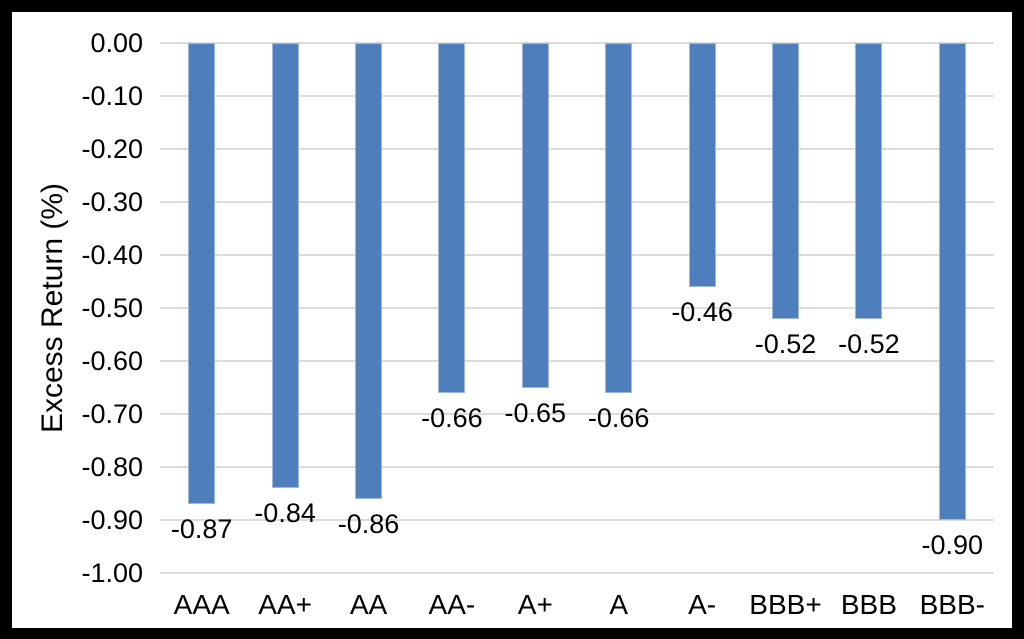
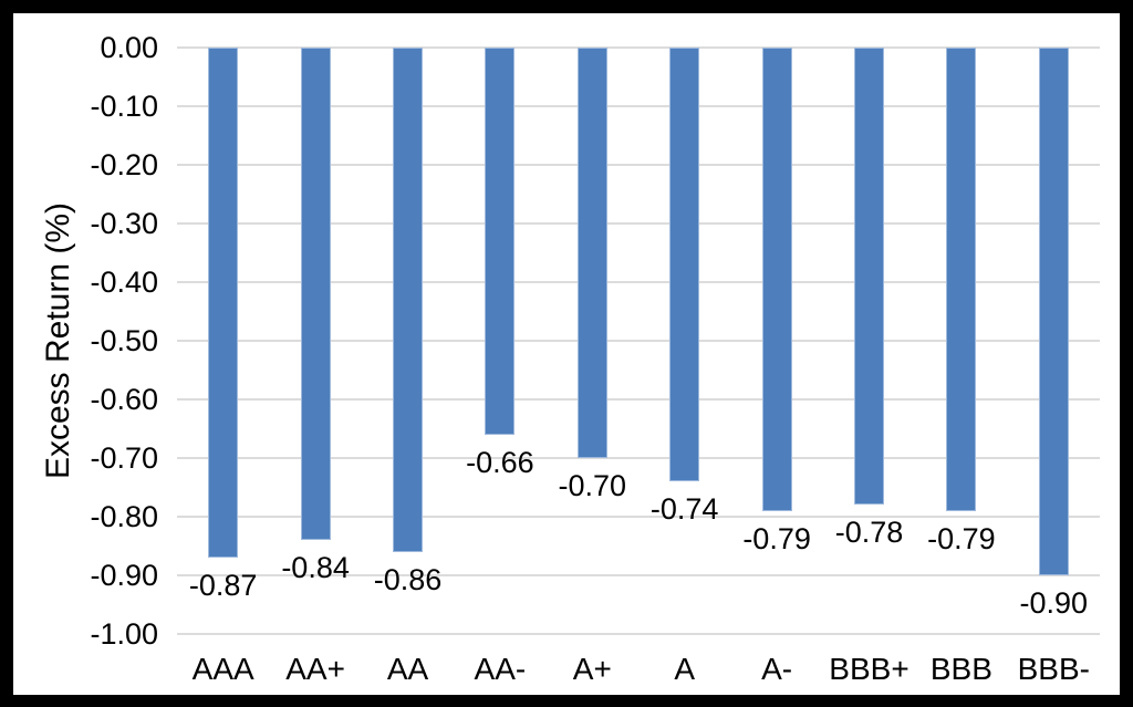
A+: -0.65 -> -0.70
A: -0.66 -> -0.74
A-: -0.46 -> -0.79
BBB+: -0.52 -> -0.78
BBB: -0.52 -> -0.79
